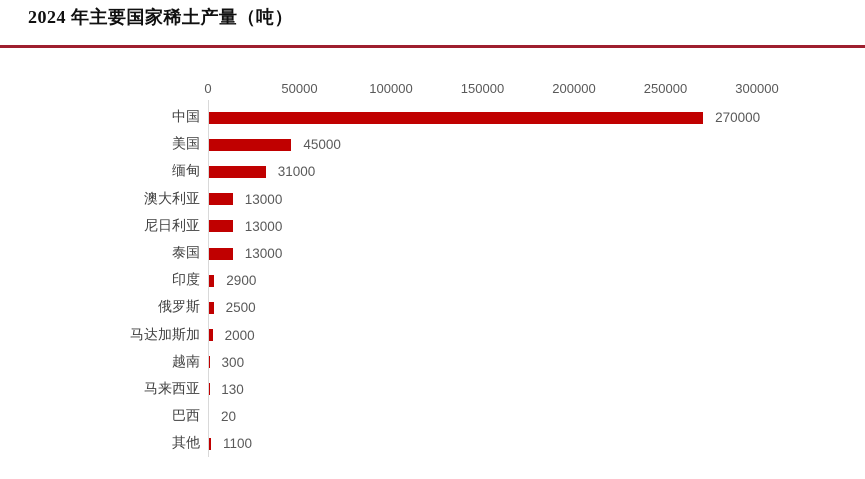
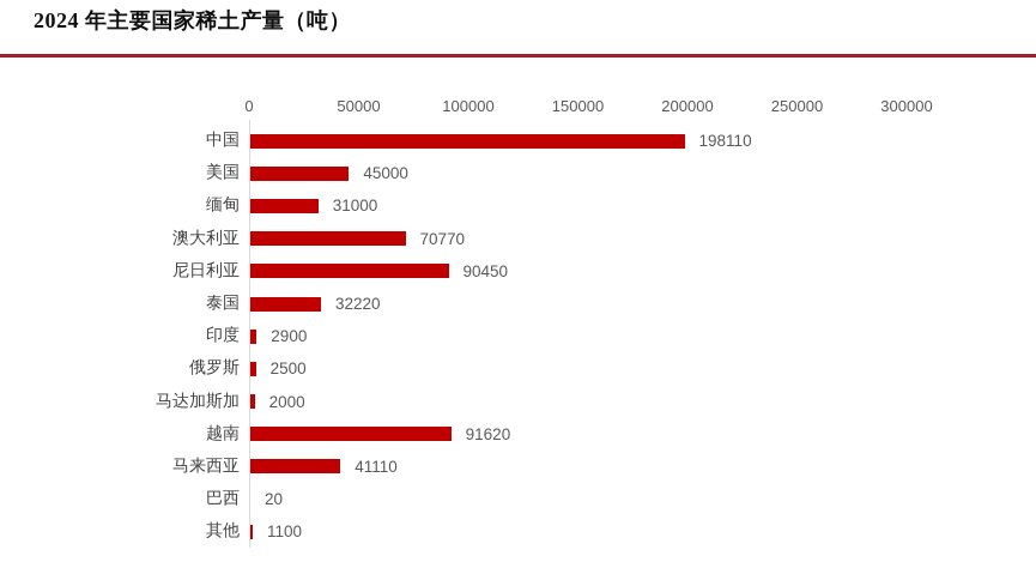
中国: 270000 -> 198110
澳大利亚: 13000 -> 70770
尼日利亚: 13000 -> 90450
泰国: 13000 -> 32220
越南: 300 -> 91620
马来西亚: 130 -> 41110
